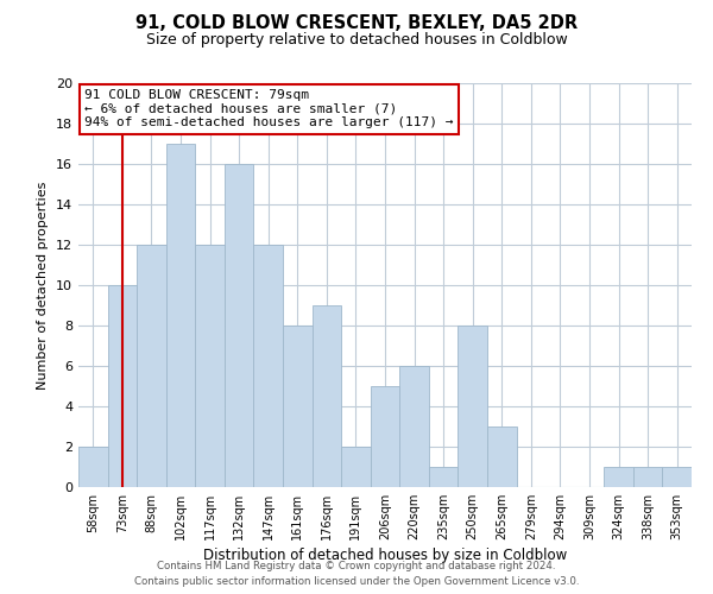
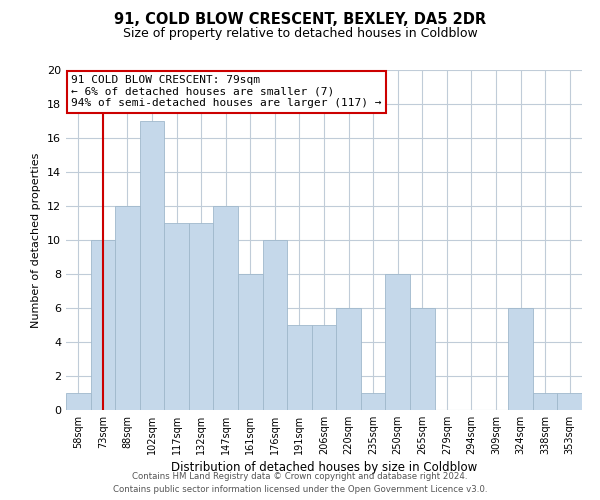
58sqm: 2 -> 1
117sqm: 12 -> 11
132sqm: 16 -> 11
176sqm: 9 -> 10
191sqm: 2 -> 5
265sqm: 3 -> 6
324sqm: 1 -> 6
